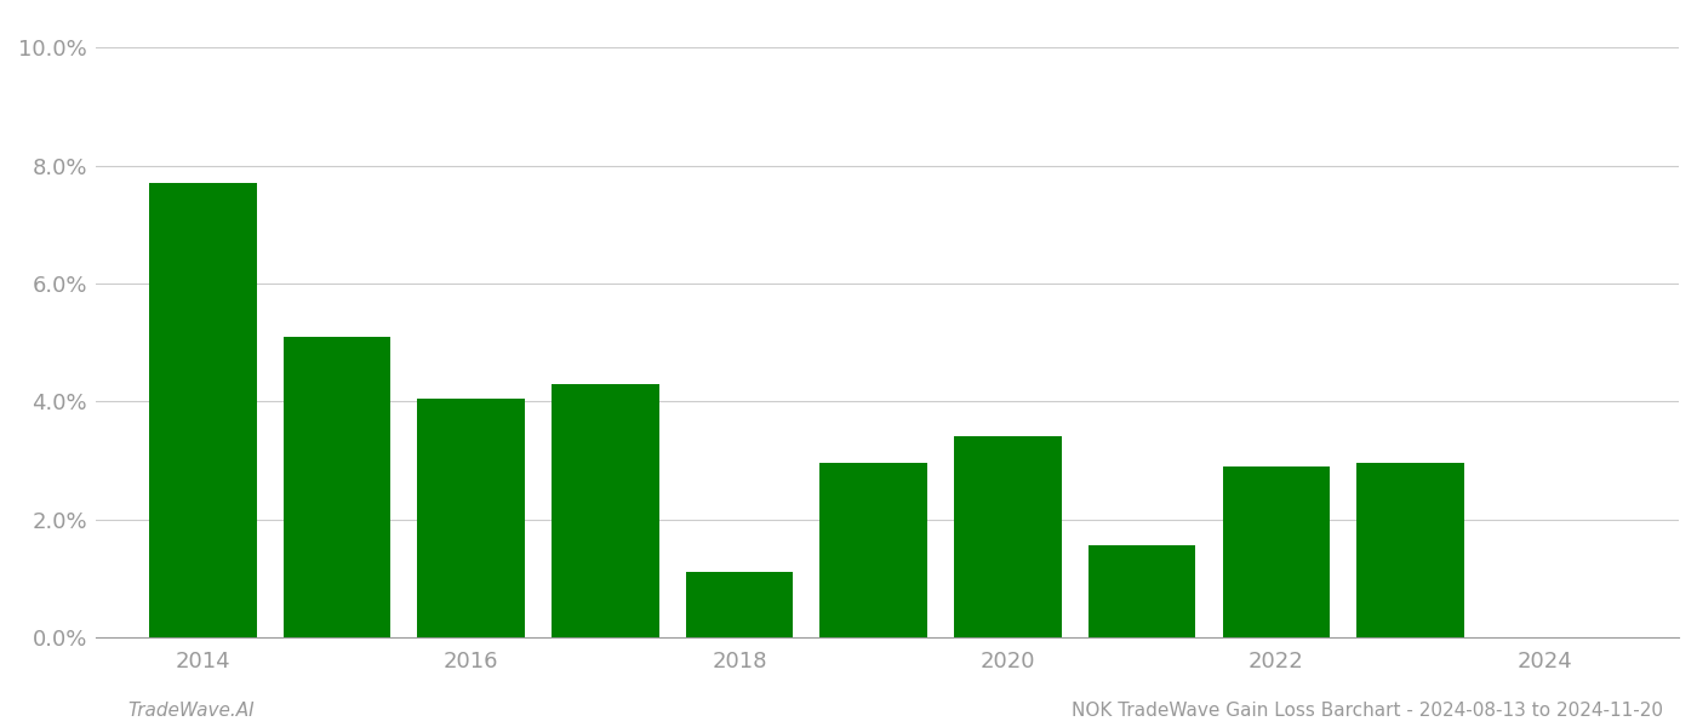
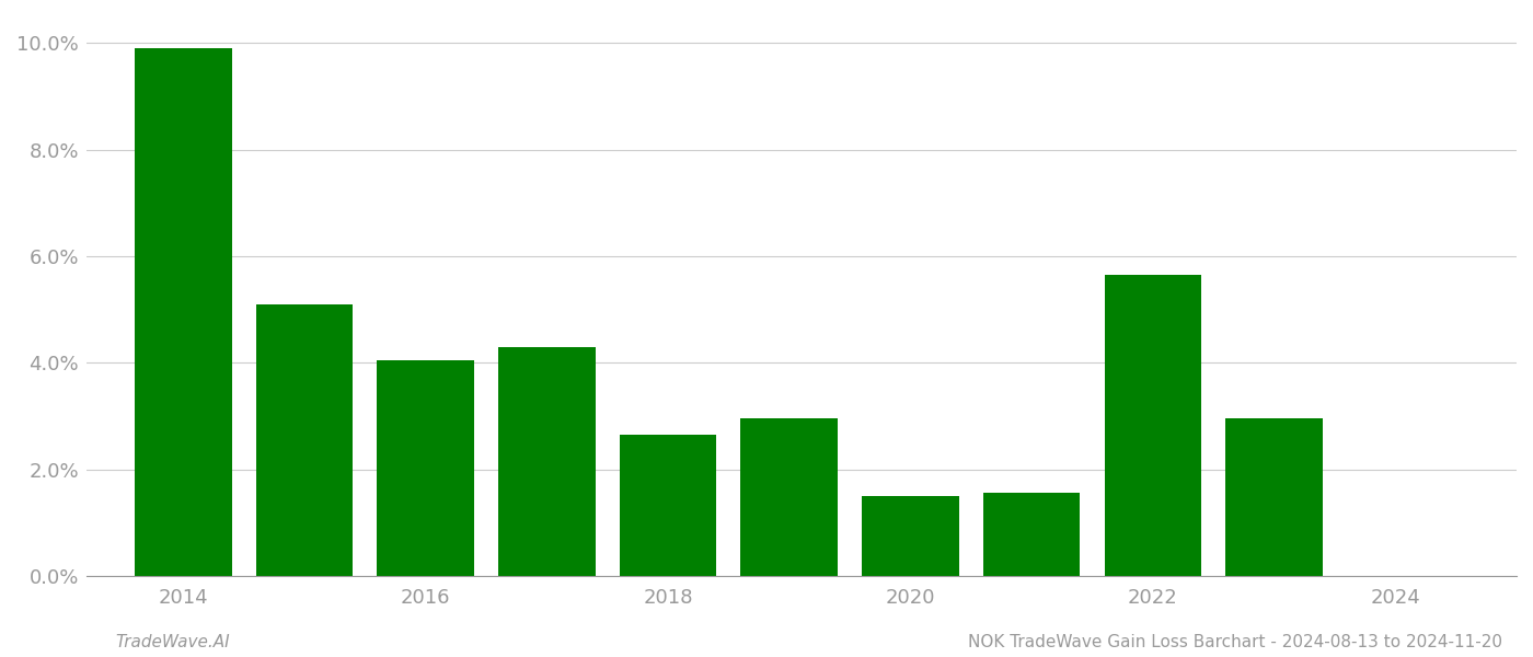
2014: 7.70% -> 9.90%
2018: 1.10% -> 2.65%
2020: 3.40% -> 1.50%
2022: 2.90% -> 5.65%
